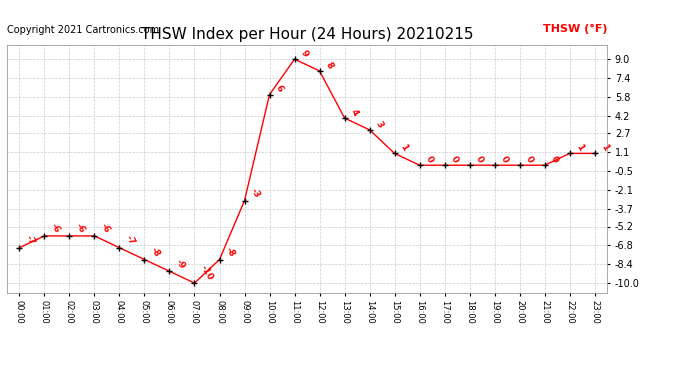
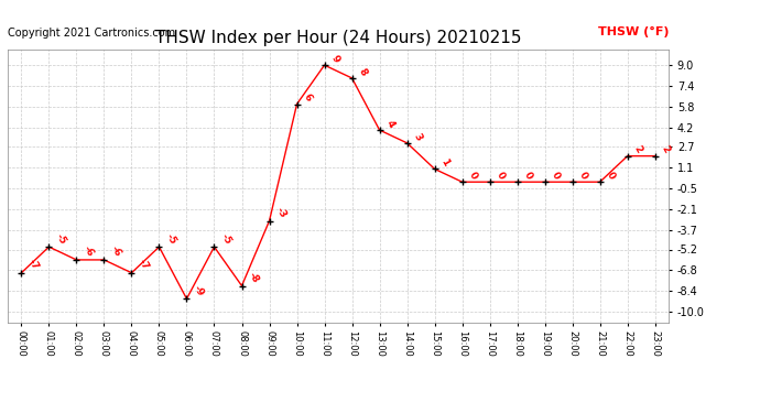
01:00: -6 -> -5
05:00: -8 -> -5
07:00: -10 -> -5
22:00: 1 -> 2
23:00: 1 -> 2
